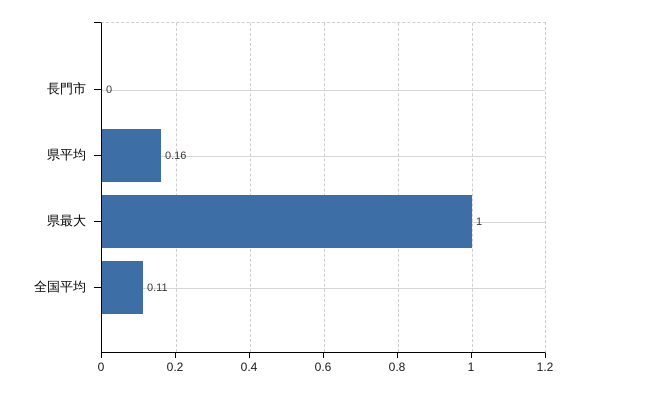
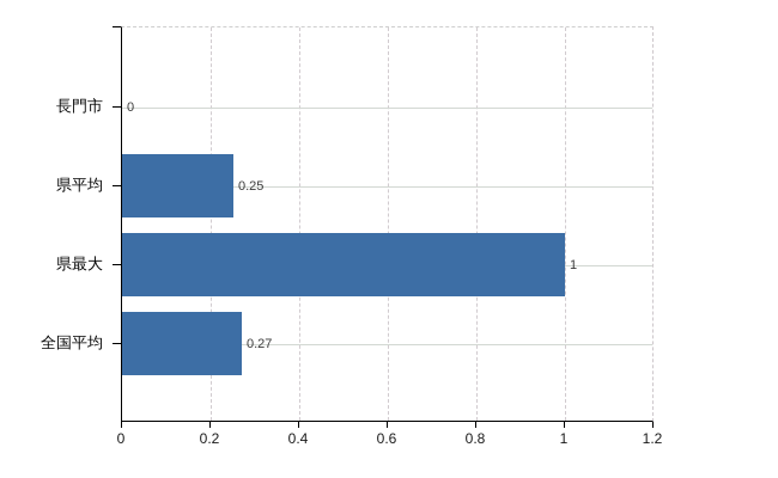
県平均: 0.16 -> 0.25
全国平均: 0.11 -> 0.27
